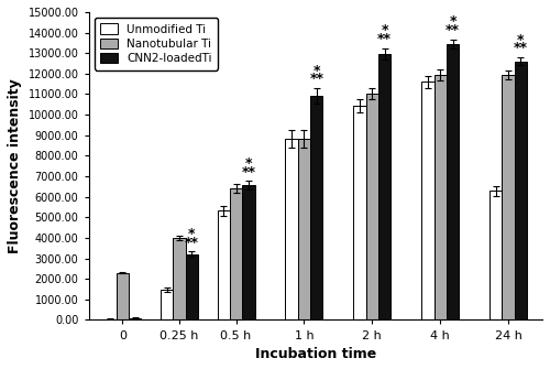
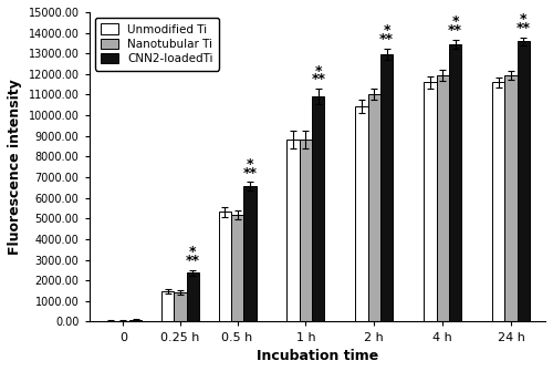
Nanotubular Ti/0: 2300 -> 0
Nanotubular Ti/0.25 h: 4000 -> 1400
CNN2-loadedTi/0.25 h: 3200 -> 2400
Nanotubular Ti/0.5 h: 6400 -> 5200
Unmodified Ti/24 h: 6300 -> 11600
CNN2-loadedTi/24 h: 12600 -> 13600
